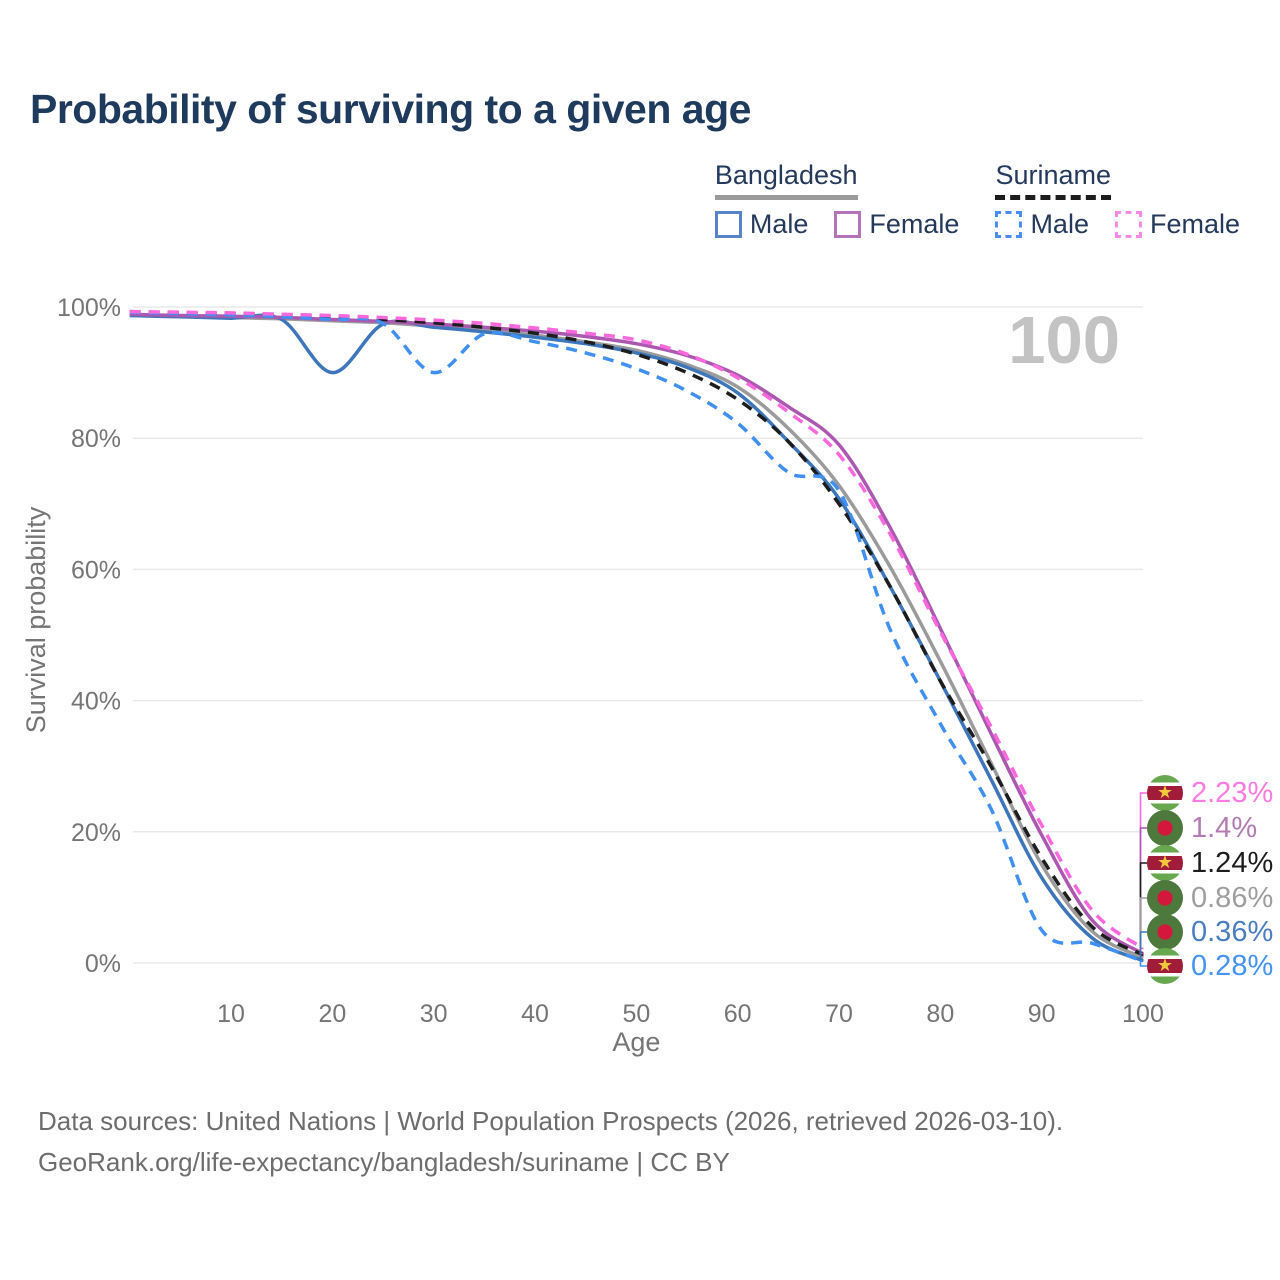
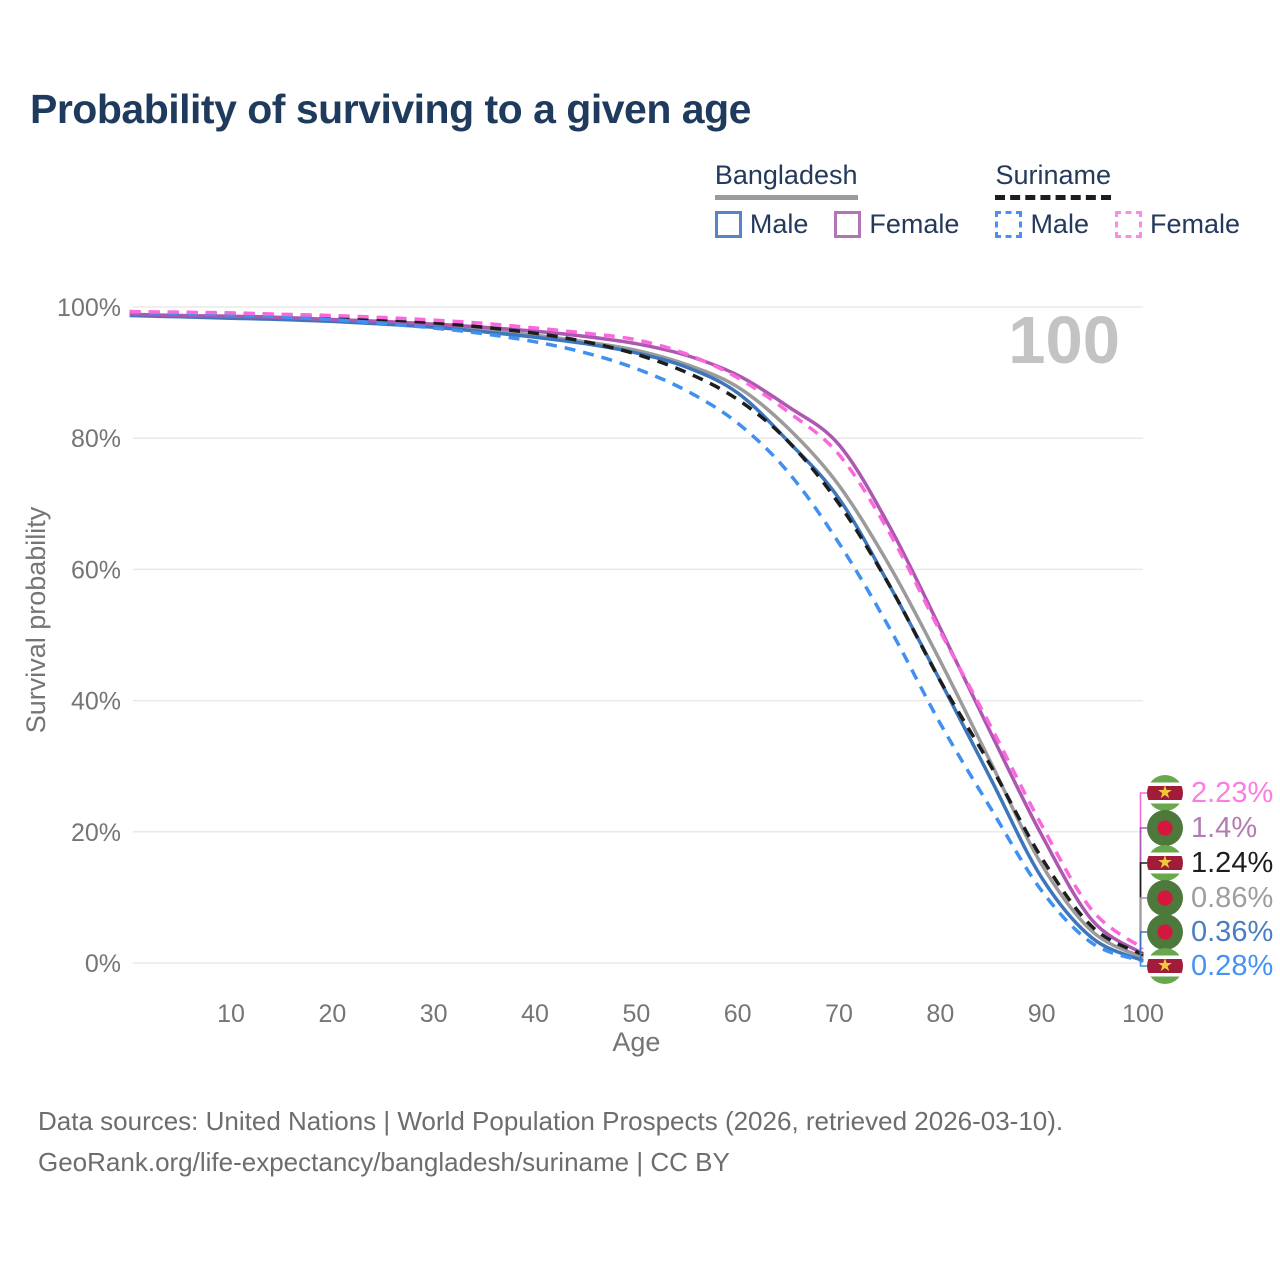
Bangladesh Male/20: 90% -> 98%
Suriname Male/30: 90% -> 97%
Suriname Male/70: 72% -> 64%
Suriname Male/90: 5% -> 11%
